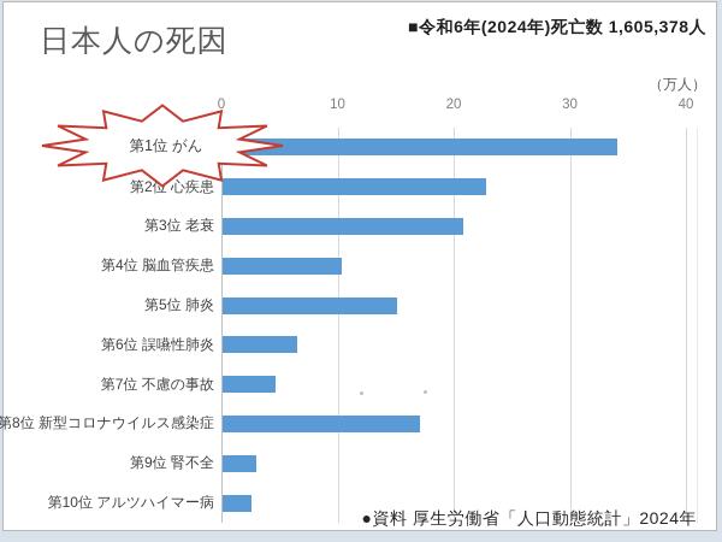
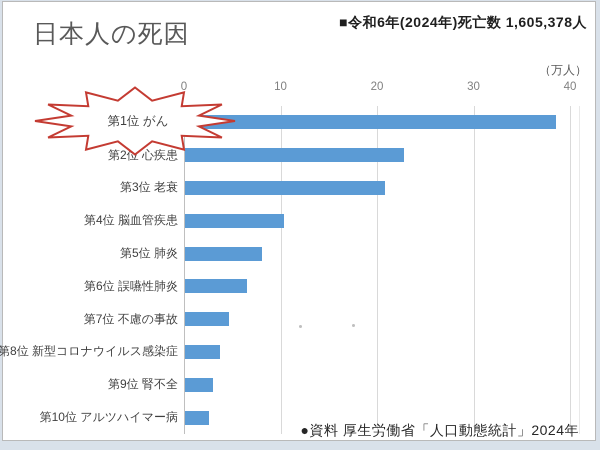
第1位 がん: 34 -> 38
第5位 肺炎: 15 -> 8
第8位 新型コロナウイルス感染症: 17 -> 4
